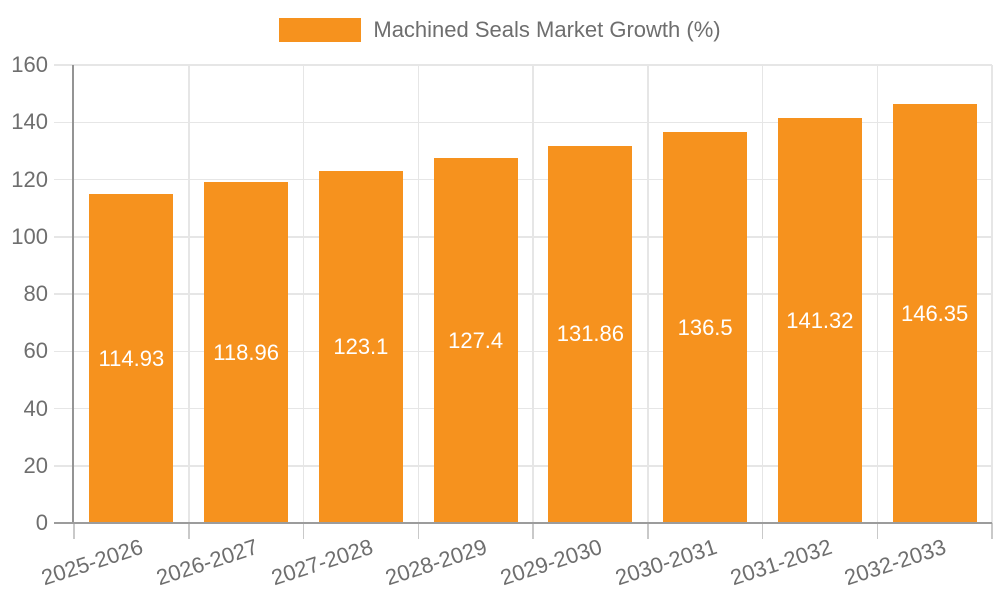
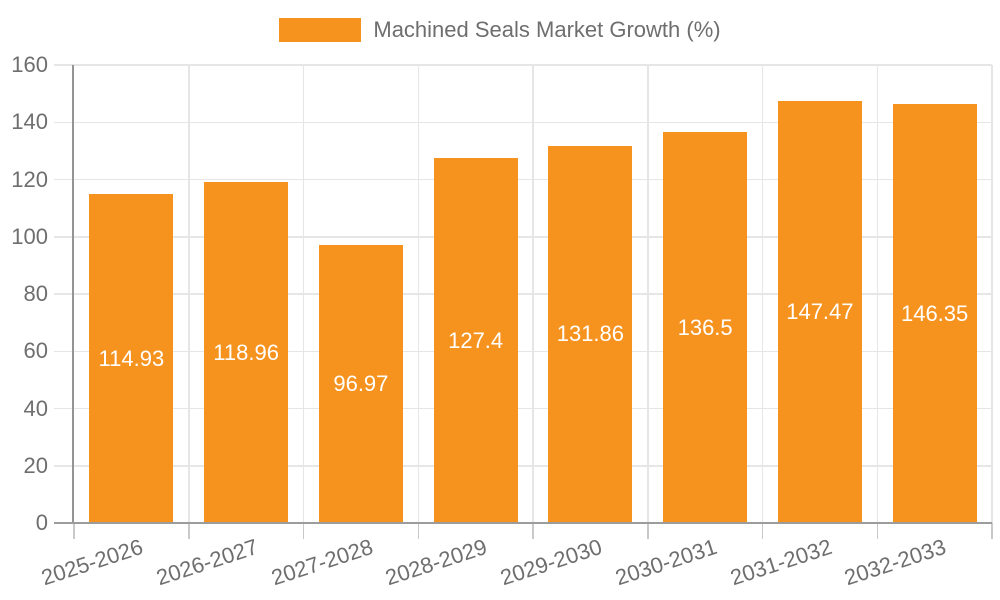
2027-2028: 123.1 -> 96.97
2031-2032: 141.32 -> 147.47
